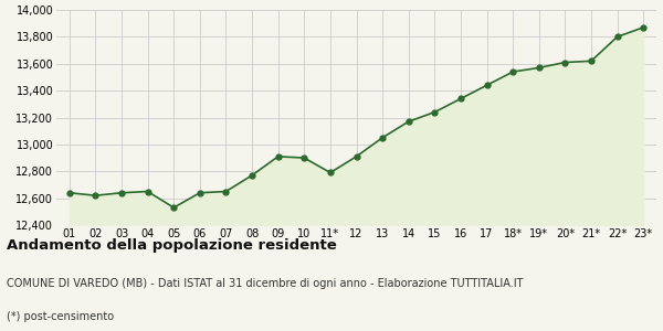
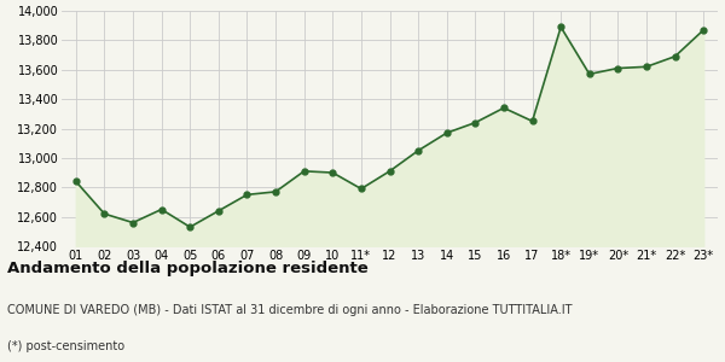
01: 12,640 -> 12,840
03: 12,640 -> 12,560
07: 12,650 -> 12,750
17: 13,440 -> 13,250
18*: 13,540 -> 13,890
22*: 13,800 -> 13,690
